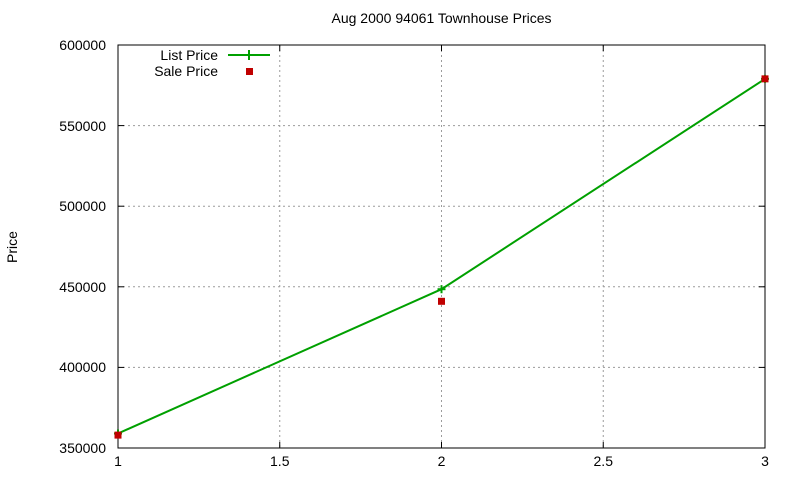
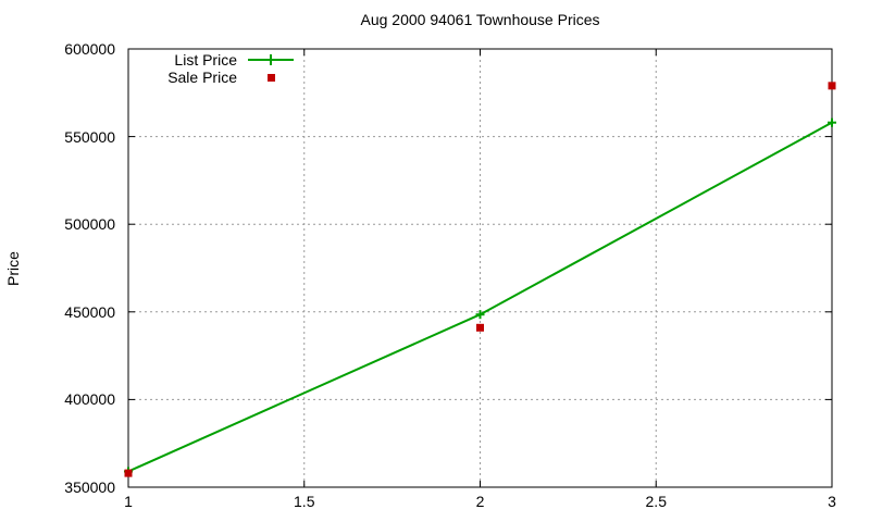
List Price/3: 579000 -> 558000
